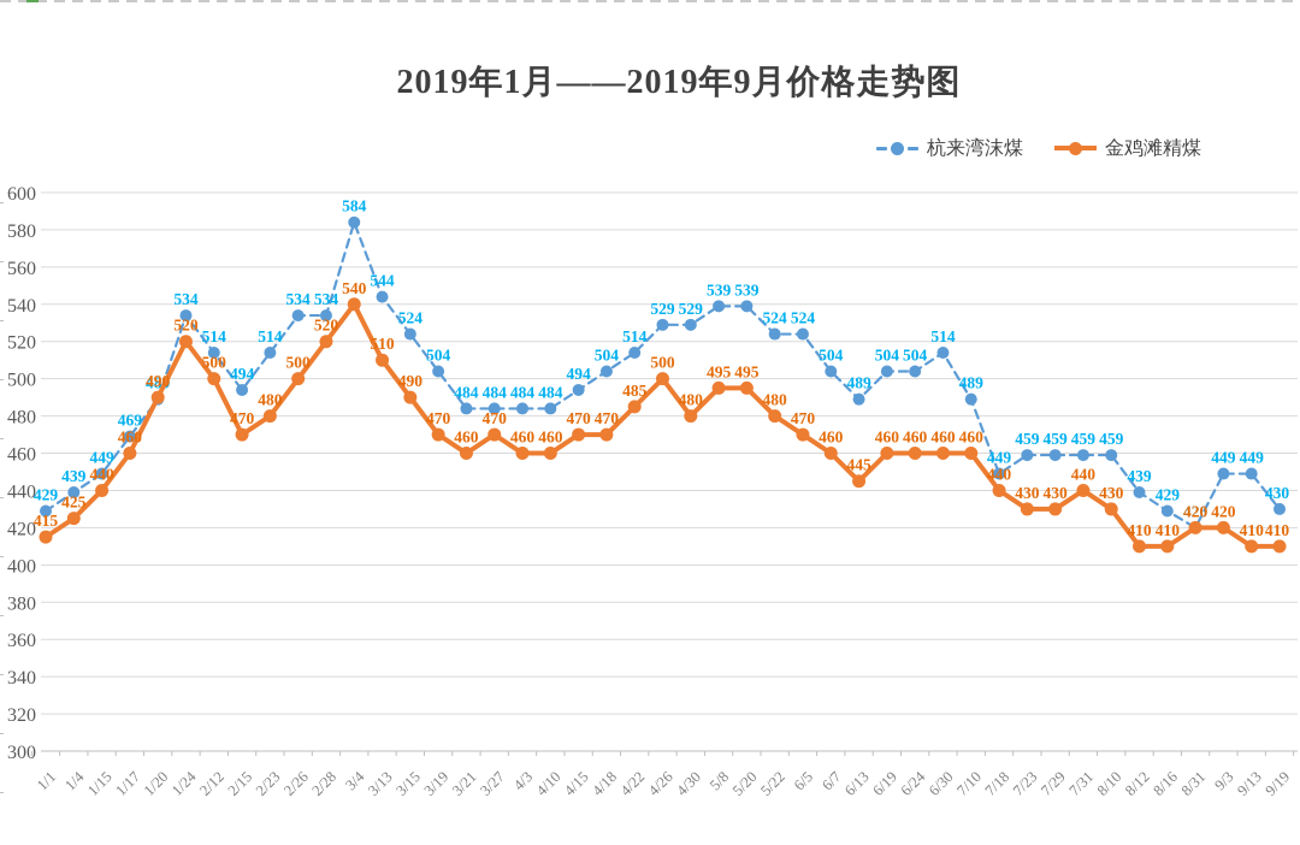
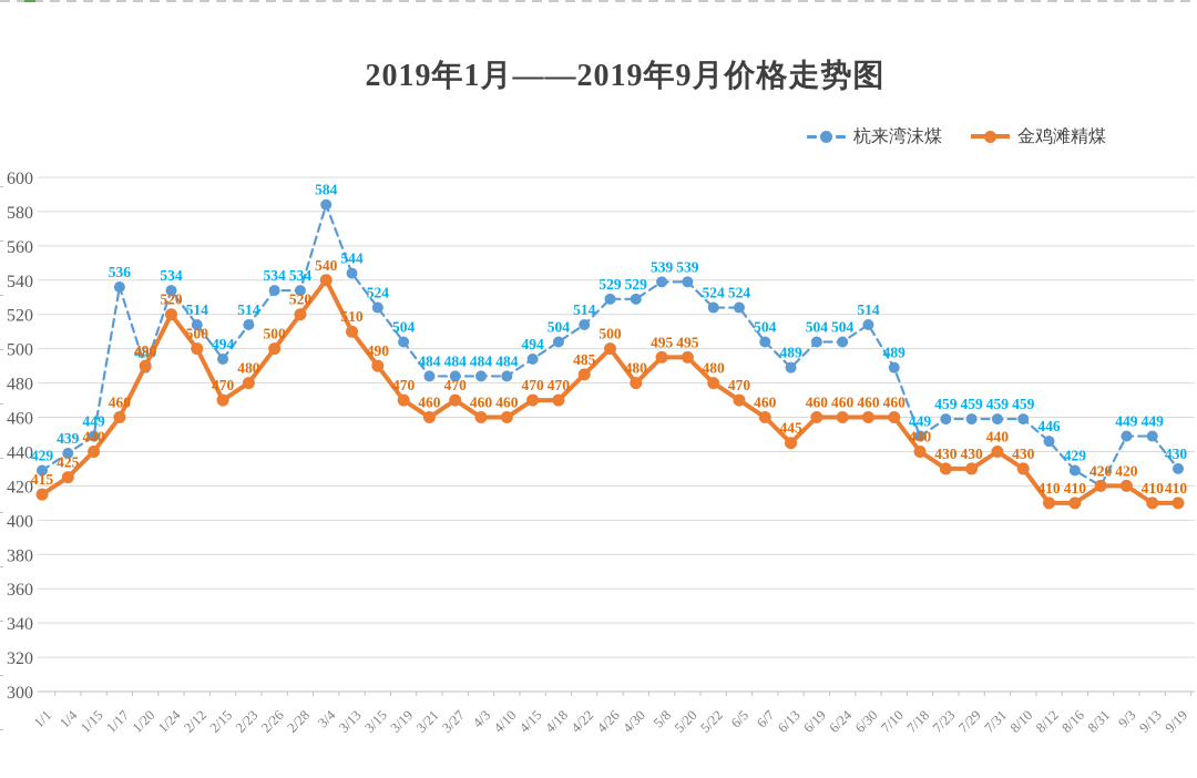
杭来湾沫煤/1/17: 469 -> 536
杭来湾沫煤/8/12: 439 -> 446
